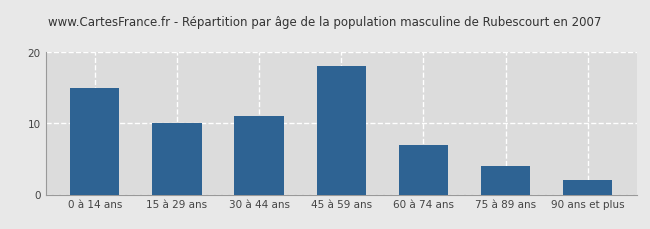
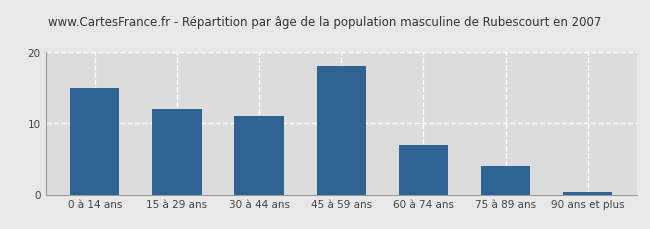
15 à 29 ans: 10.0 -> 12.0
90 ans et plus: 2.0 -> 0.3
